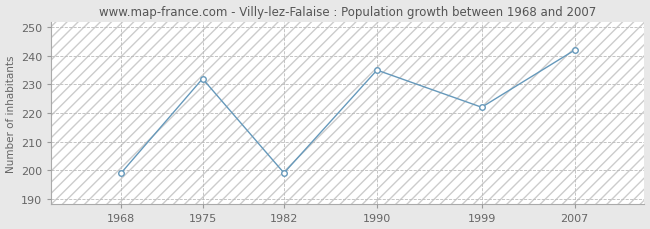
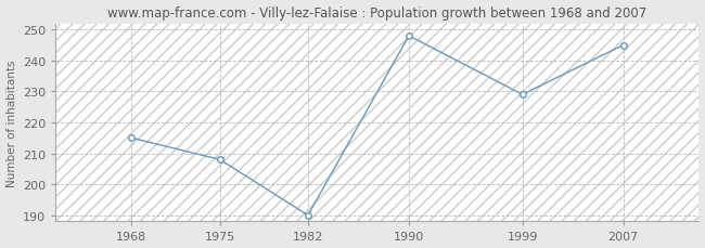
1968: 199 -> 215
1975: 232 -> 208
1982: 199 -> 190
1990: 235 -> 248
1999: 222 -> 229
2007: 242 -> 245
